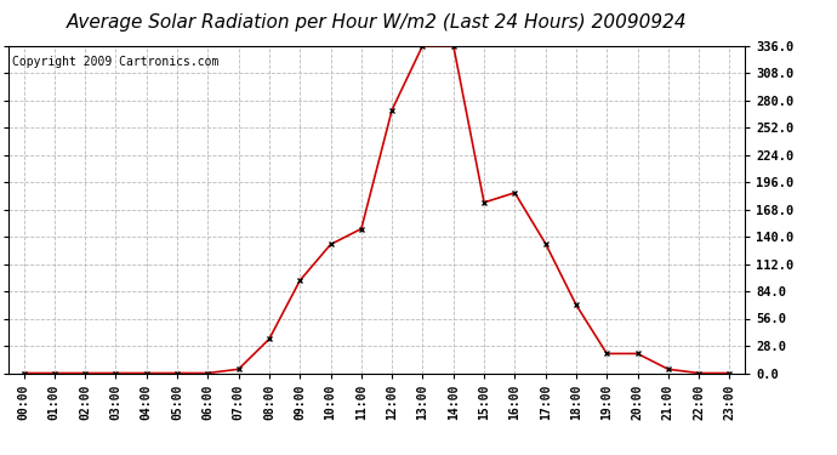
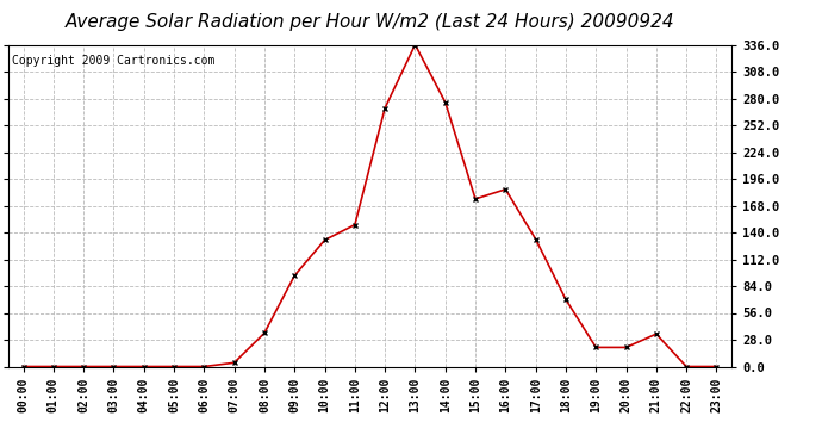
14:00: 336 -> 276
21:00: 4 -> 34
